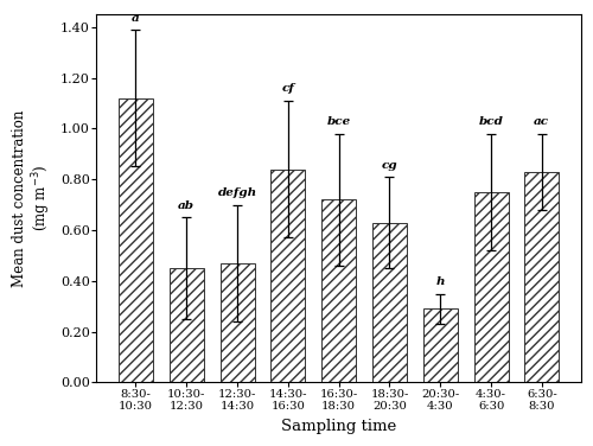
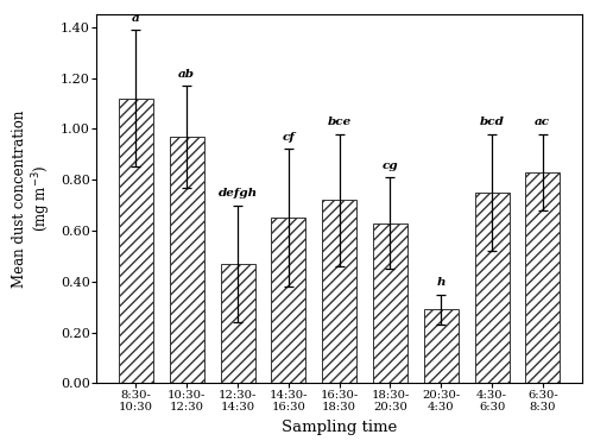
10:30- 12:30: 0.45 -> 0.97
14:30- 16:30: 0.84 -> 0.65
